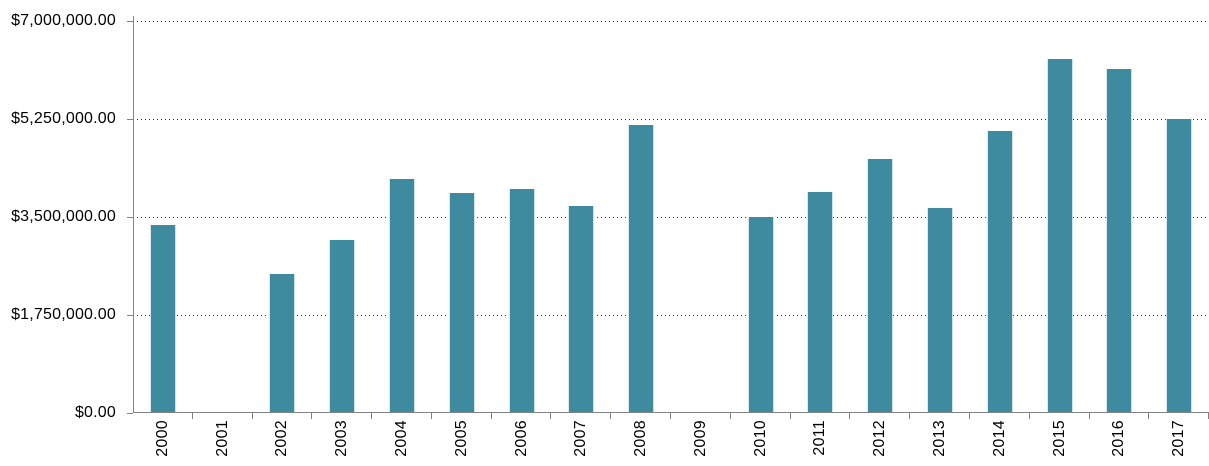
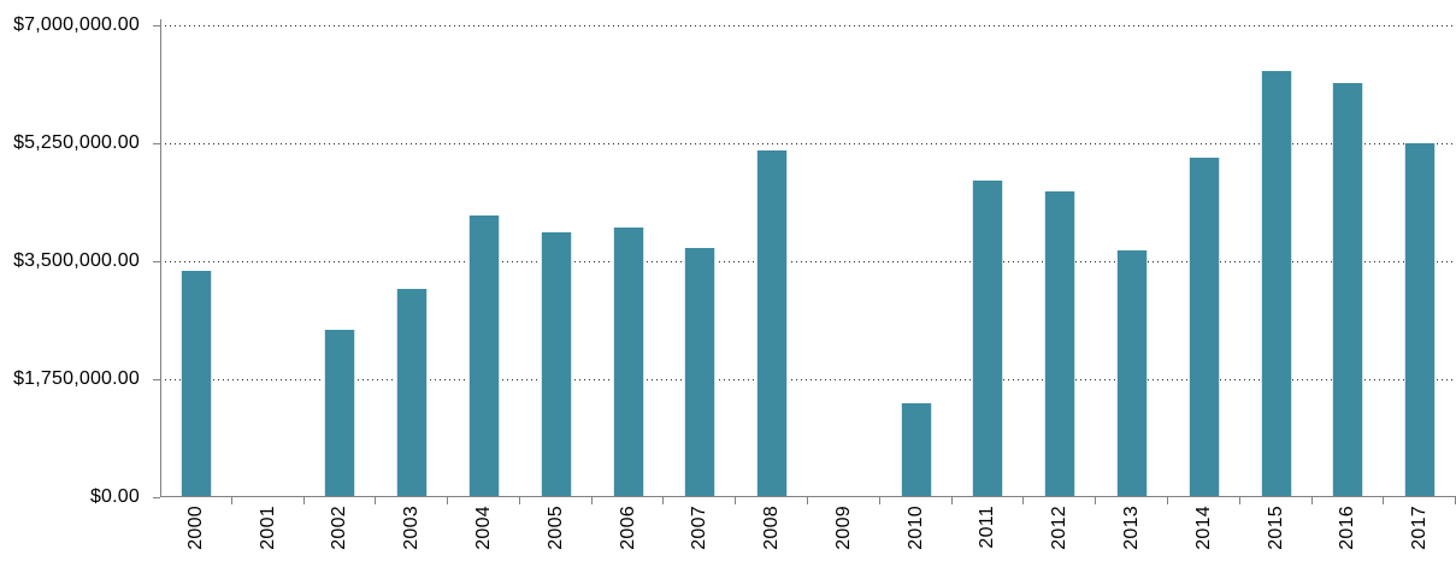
2010: $3500000 -> $1400000
2011: $4000000 -> $4700000
